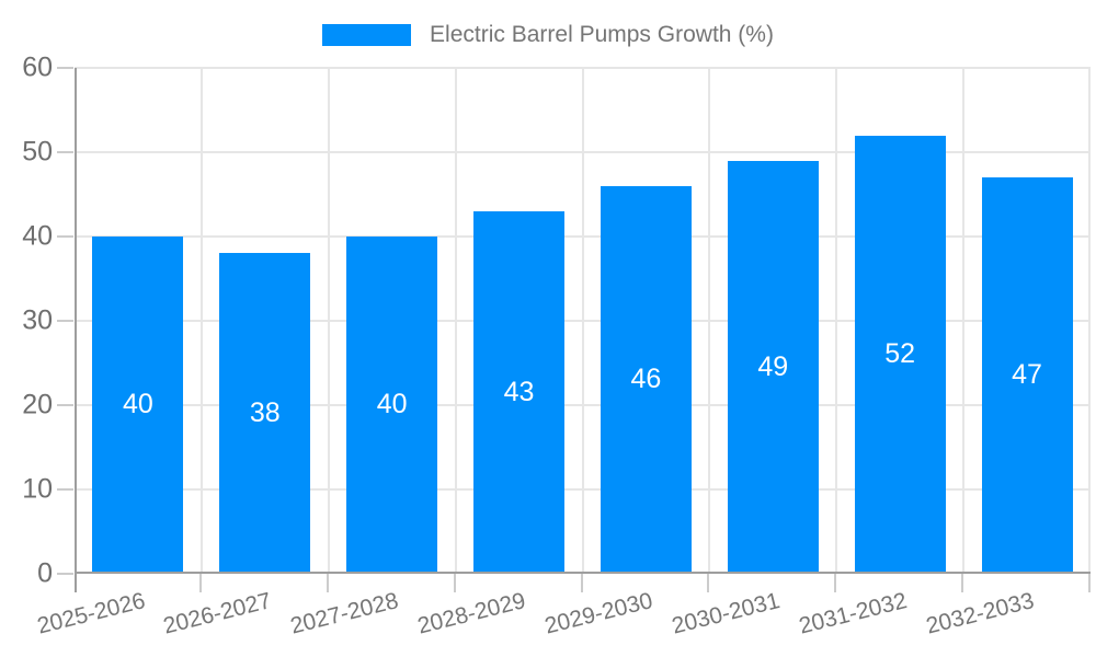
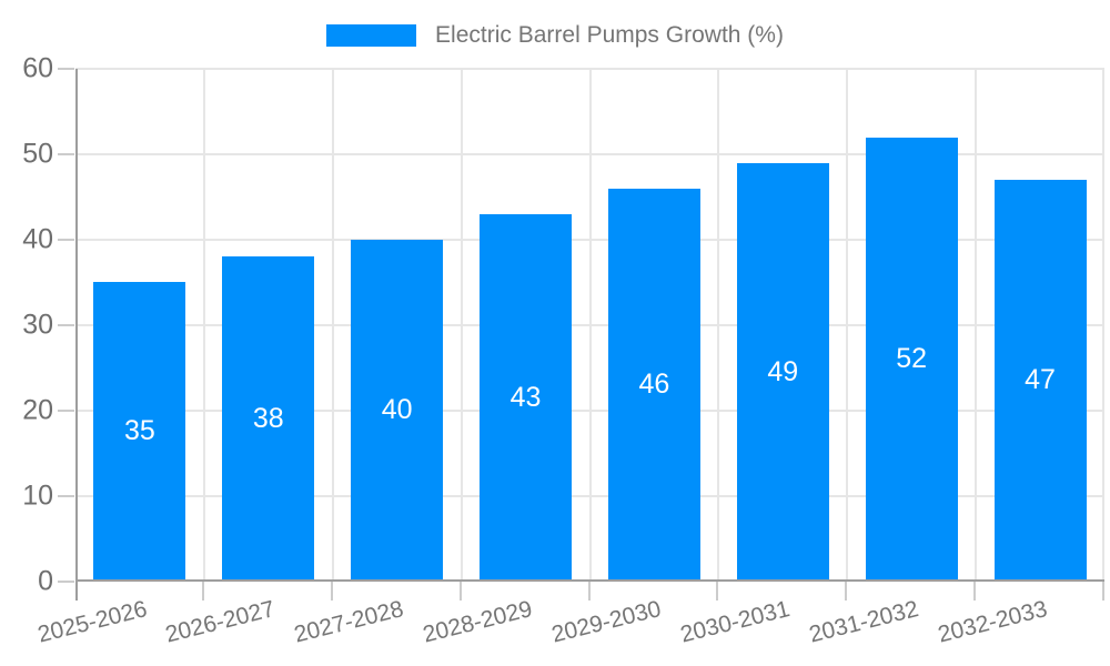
2025-2026: 40 -> 35
